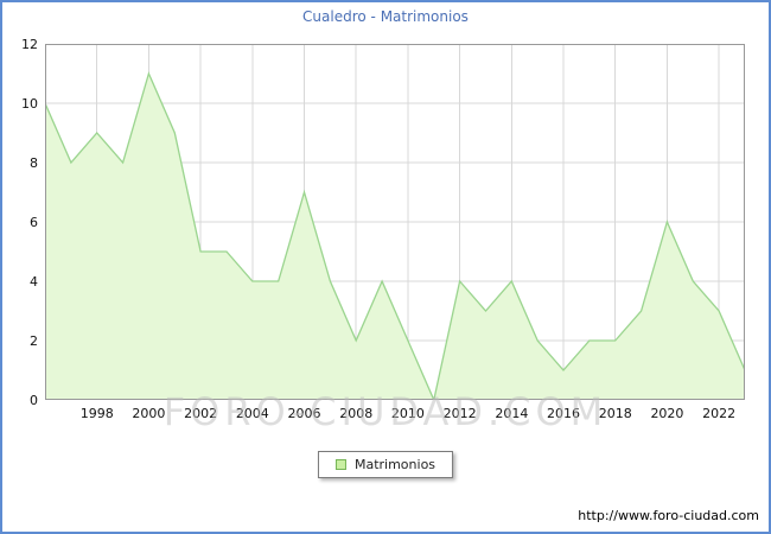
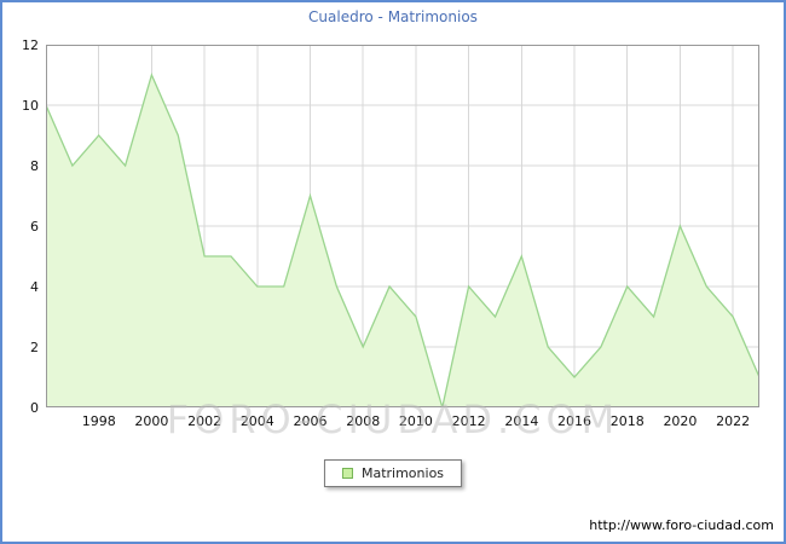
2010: 2 -> 3
2014: 4 -> 5
2018: 2 -> 4
